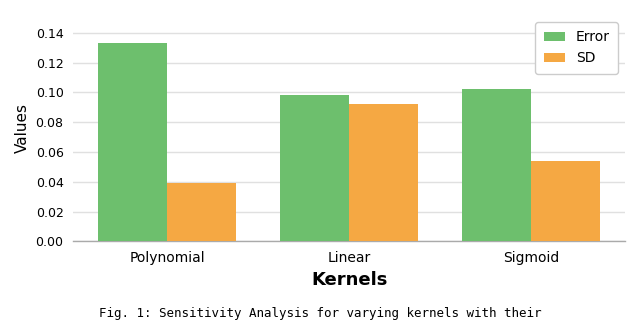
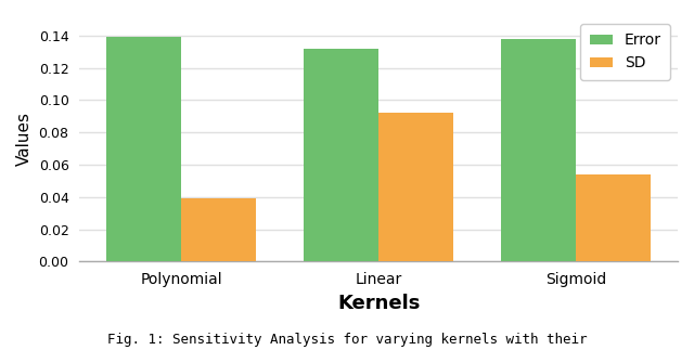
Error/Polynomial: 0.133 -> 0.139
Error/Linear: 0.098 -> 0.132
Error/Sigmoid: 0.102 -> 0.138
